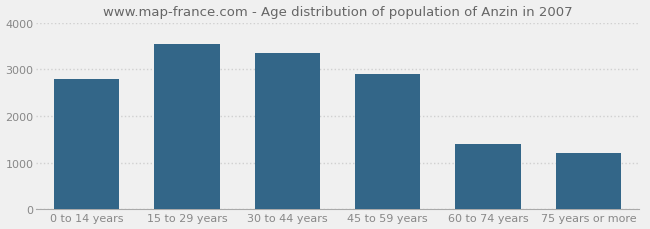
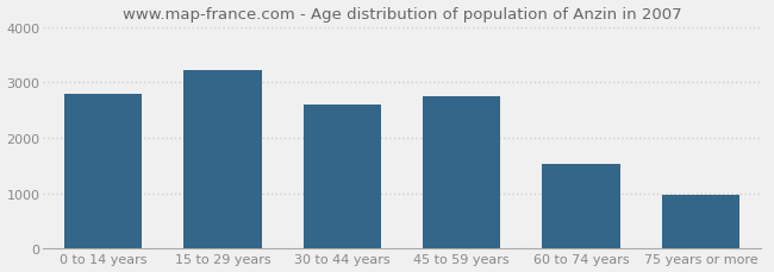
15 to 29 years: 3550 -> 3220
30 to 44 years: 3350 -> 2610
45 to 59 years: 2900 -> 2750
60 to 74 years: 1400 -> 1530
75 years or more: 1200 -> 980
